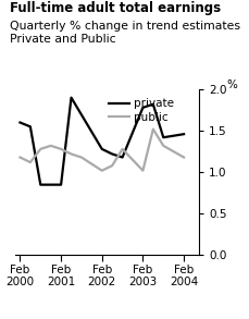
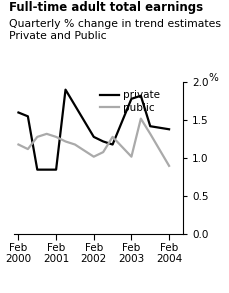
private/Feb 2004: 1.46 -> 1.38
public/Feb 2004: 1.18 -> 0.90
